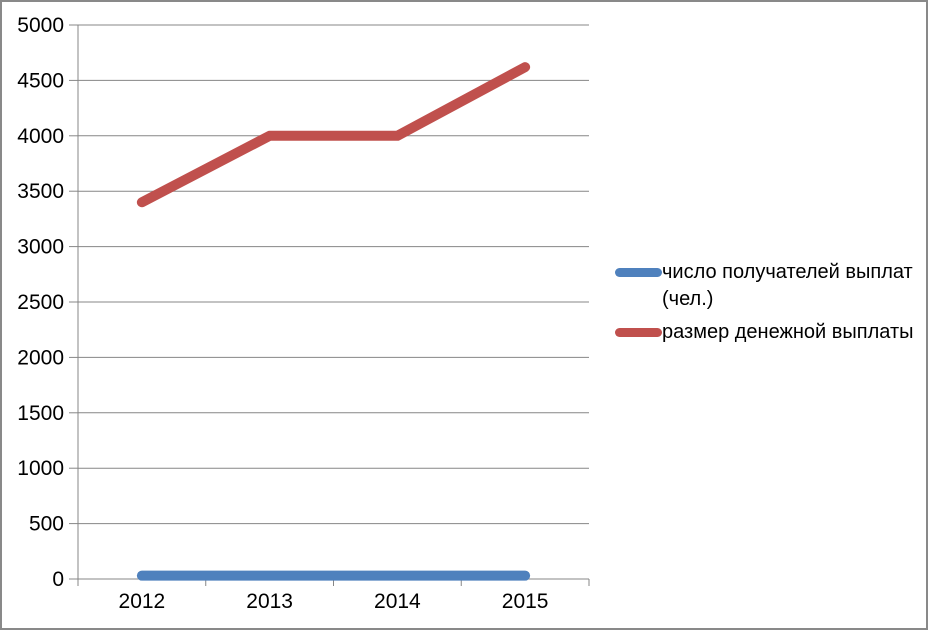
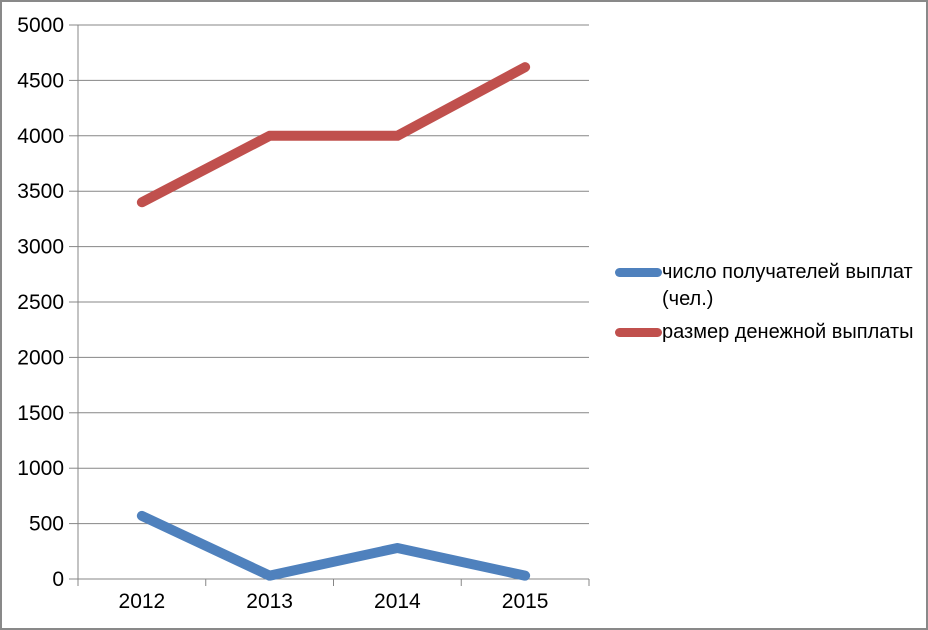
число получателей выплат (чел.)/2012: 30 -> 570
число получателей выплат (чел.)/2014: 30 -> 280
